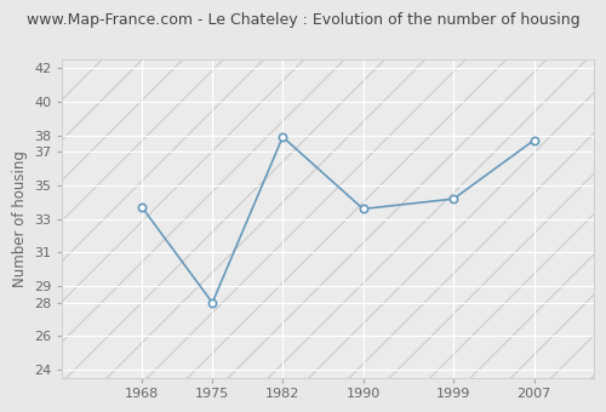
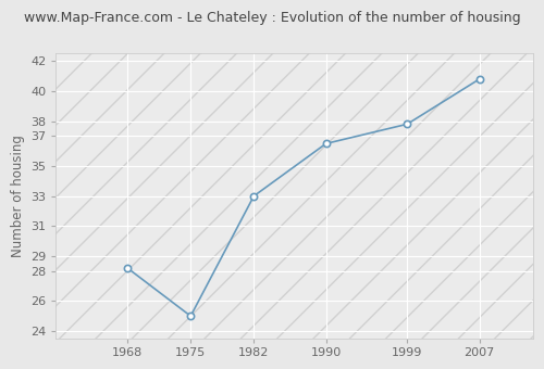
1968: 33.7 -> 28.2
1975: 28.0 -> 25.0
1982: 37.9 -> 33.0
1990: 33.6 -> 36.5
1999: 34.2 -> 37.8
2007: 37.7 -> 40.8
